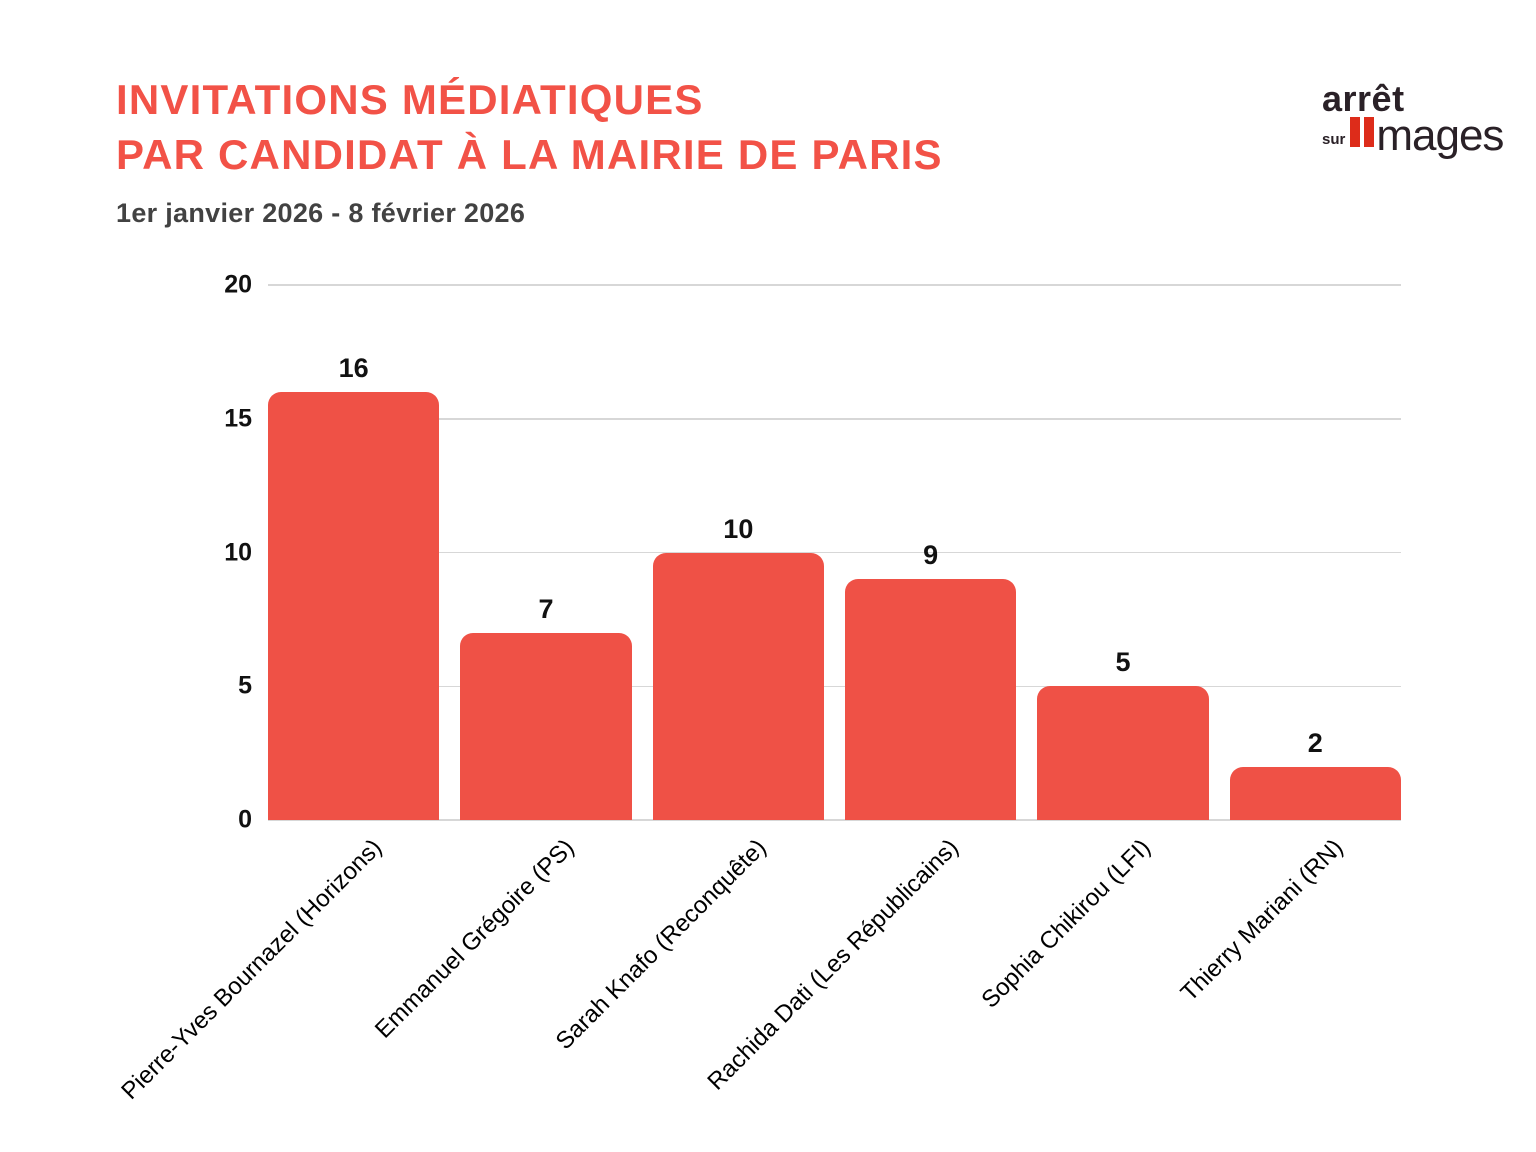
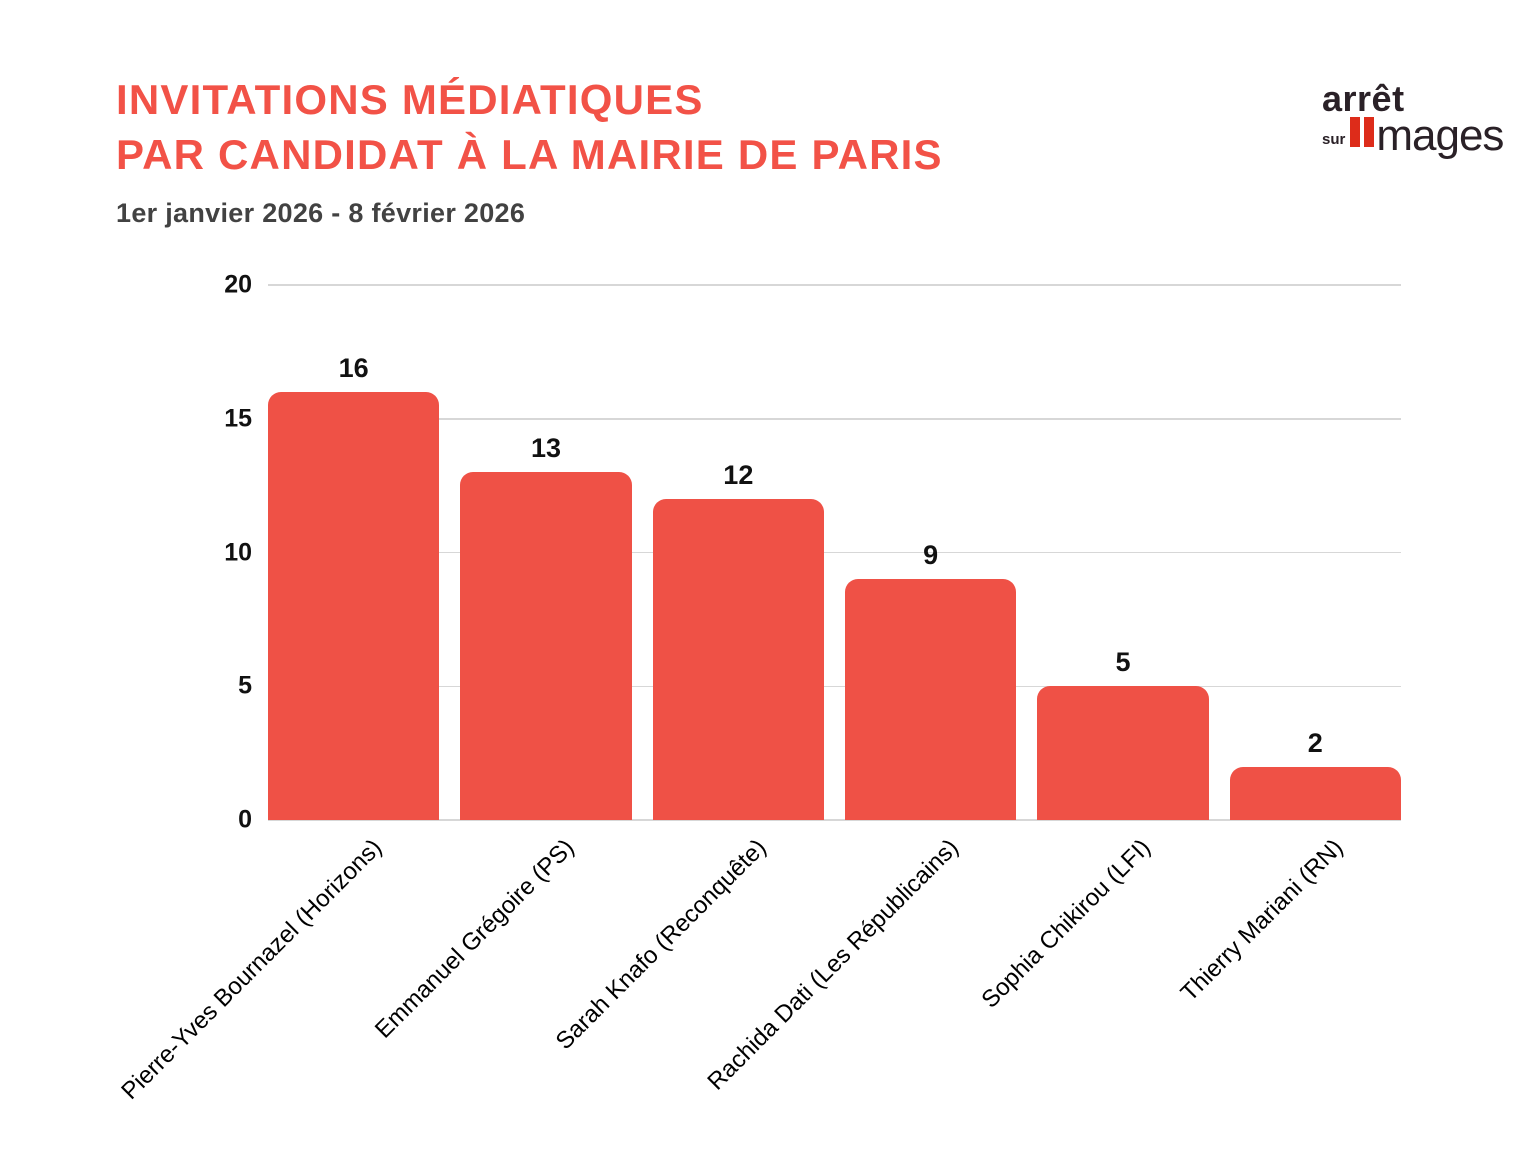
Emmanuel Grégoire (PS): 7 -> 13
Sarah Knafo (Reconquête): 10 -> 12
